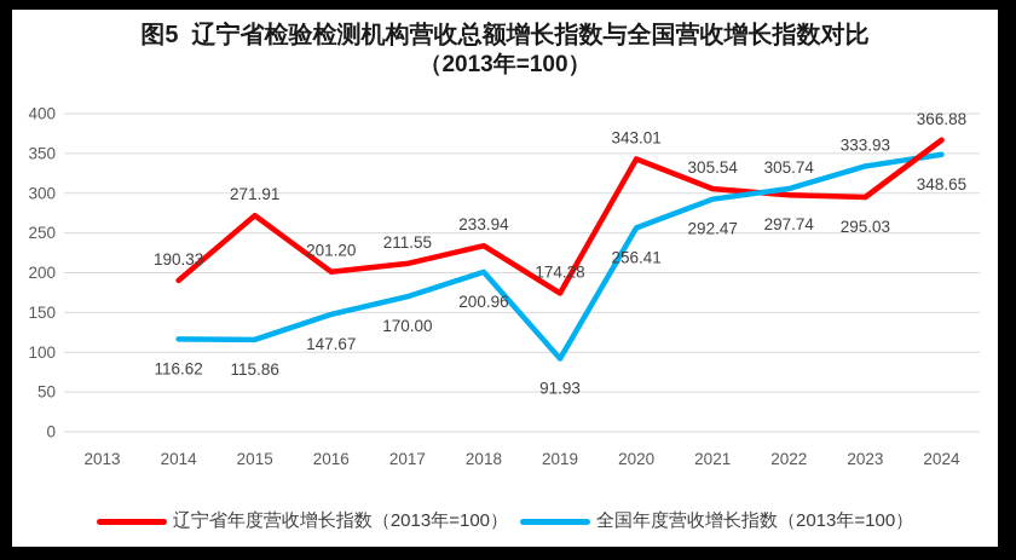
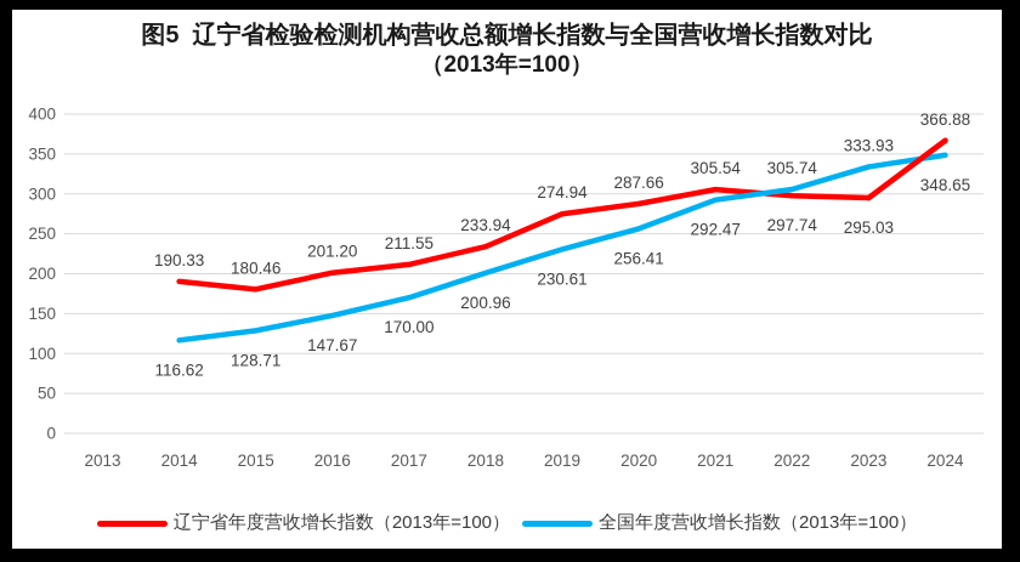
辽宁省年度营收增长指数（2013年=100）/2015: 271.91 -> 180.46
全国年度营收增长指数（2013年=100）/2015: 115.86 -> 128.71
辽宁省年度营收增长指数（2013年=100）/2019: 174.28 -> 274.94
全国年度营收增长指数（2013年=100）/2019: 91.93 -> 230.61
辽宁省年度营收增长指数（2013年=100）/2020: 343.01 -> 287.66
